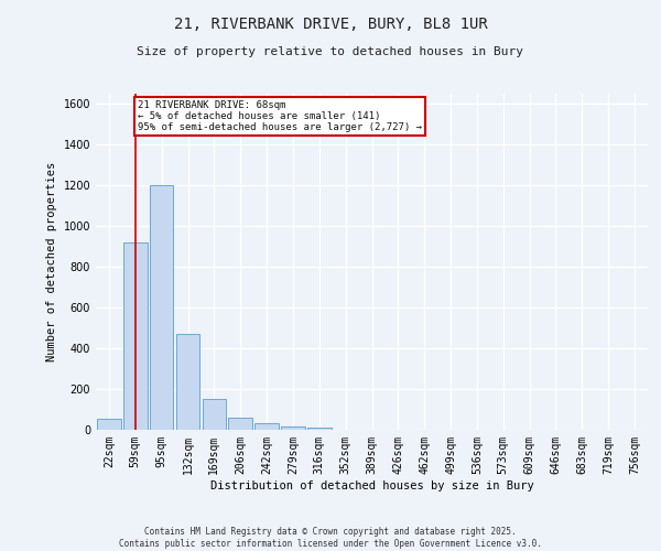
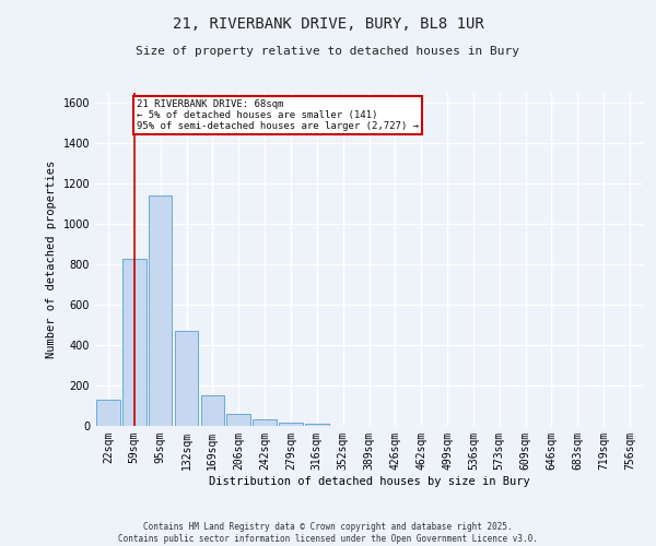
22sqm: 60 -> 130
59sqm: 920 -> 830
95sqm: 1200 -> 1140
